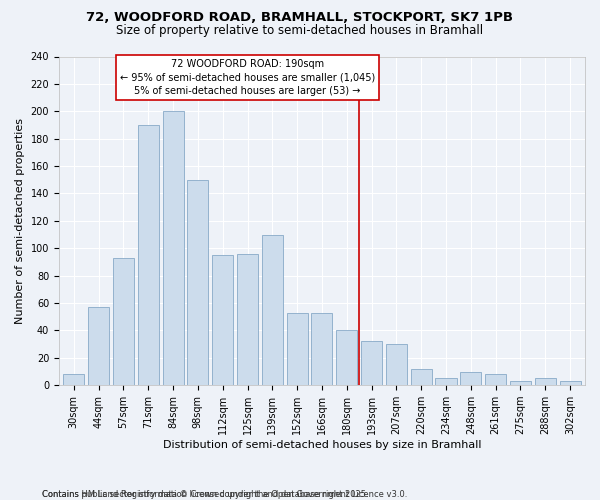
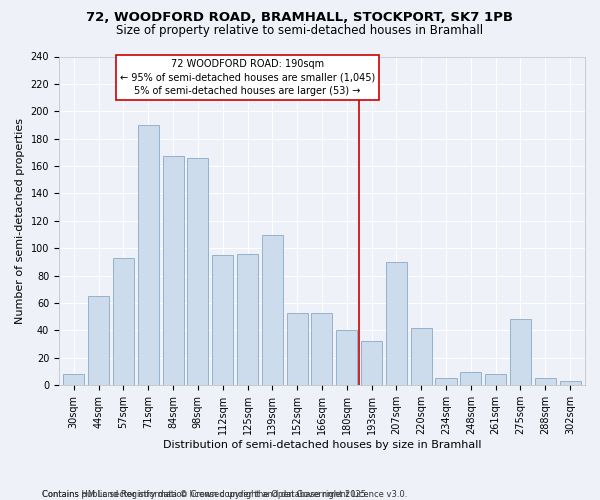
44sqm: 57 -> 65
84sqm: 200 -> 167
98sqm: 150 -> 166
207sqm: 30 -> 90
220sqm: 12 -> 42
275sqm: 3 -> 48
